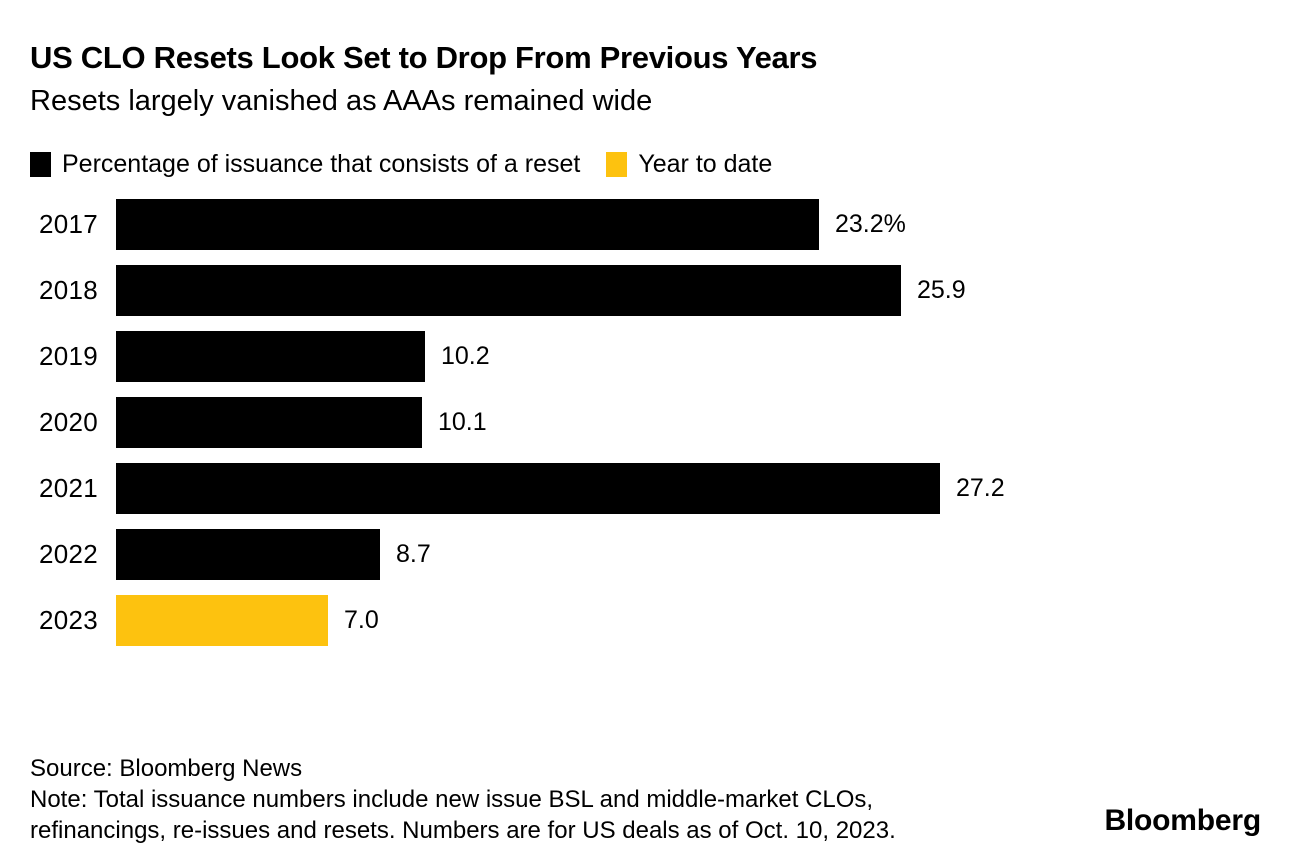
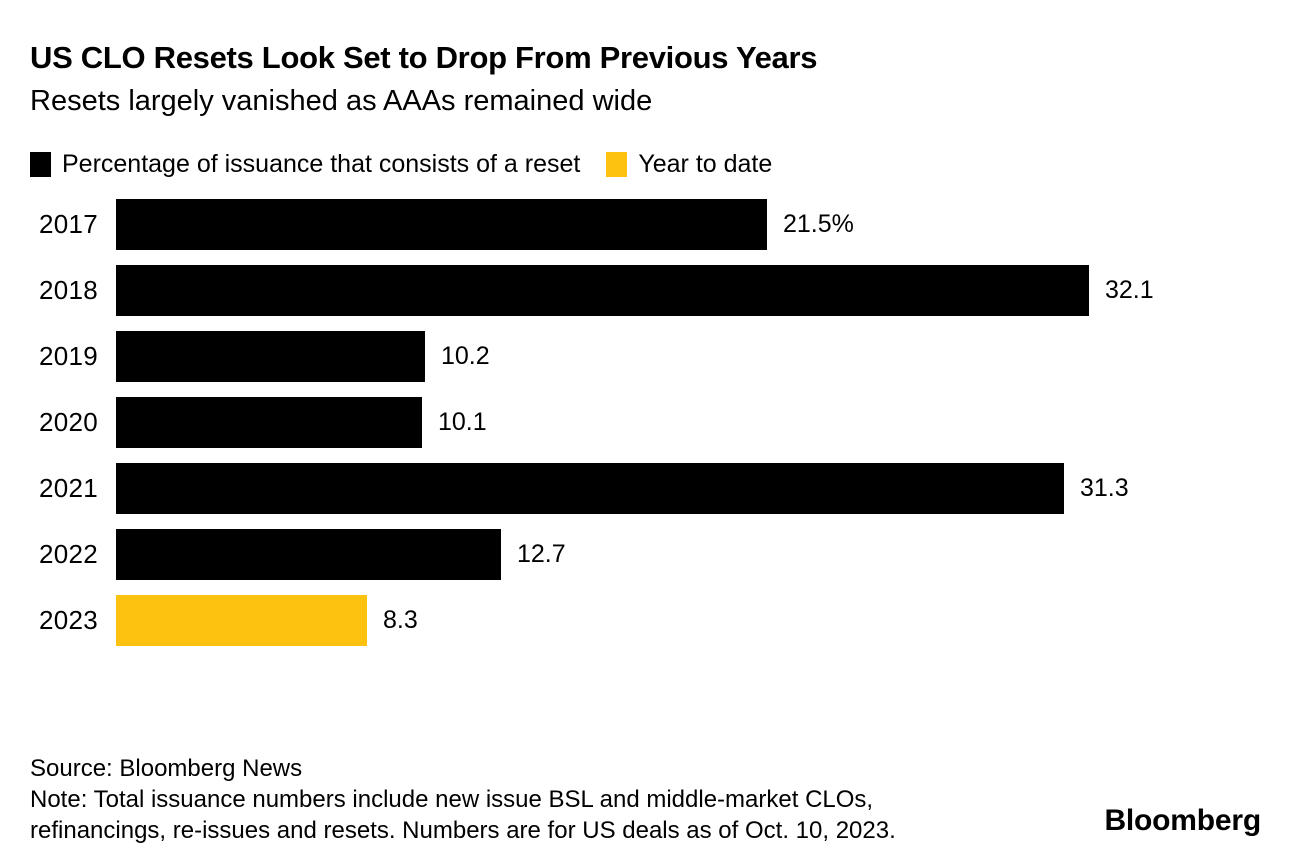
2017: 23.2% -> 21.5%
2018: 25.9 -> 32.1
2021: 27.2 -> 31.3
2022: 8.7 -> 12.7
2023: 7.0 -> 8.3
